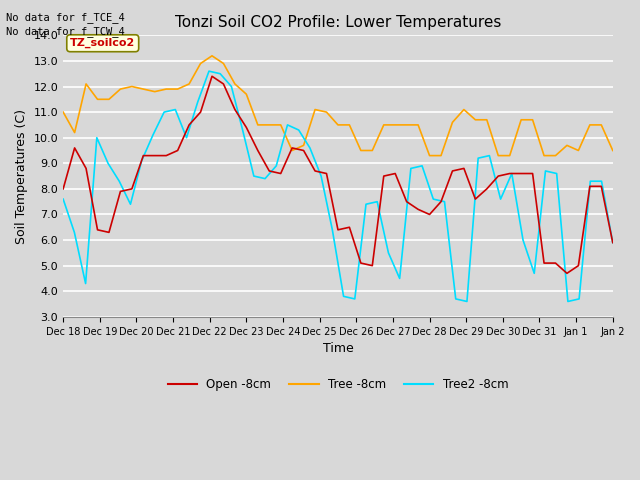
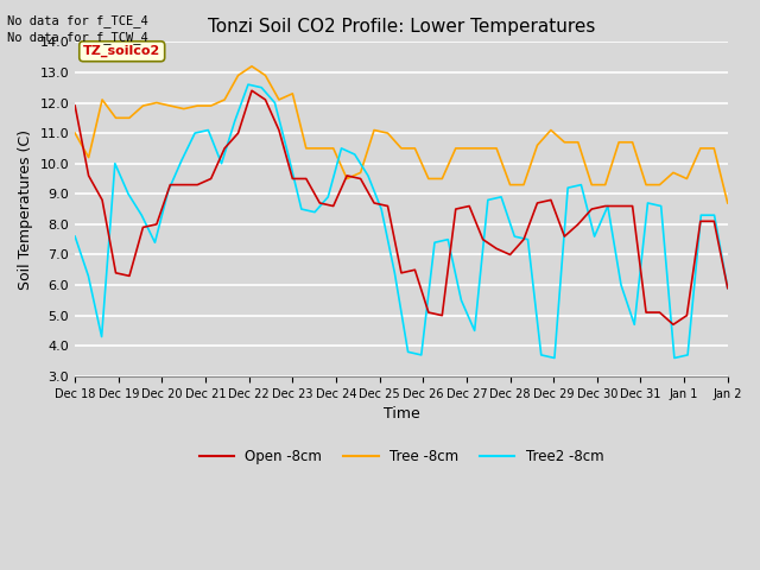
Open -8cm/Dec 18: 8.0 -> 11.9
Open -8cm/Dec 23: 10.4 -> 9.5
Tree -8cm/Dec 23: 11.7 -> 12.3
Tree -8cm/Jan 2: 9.5 -> 8.7
